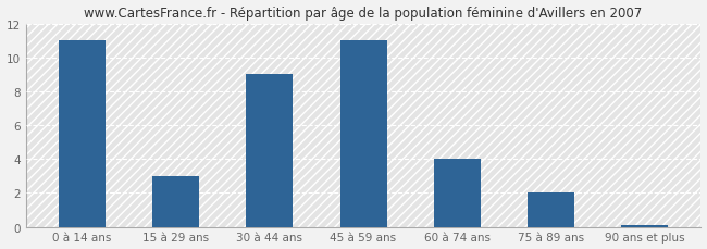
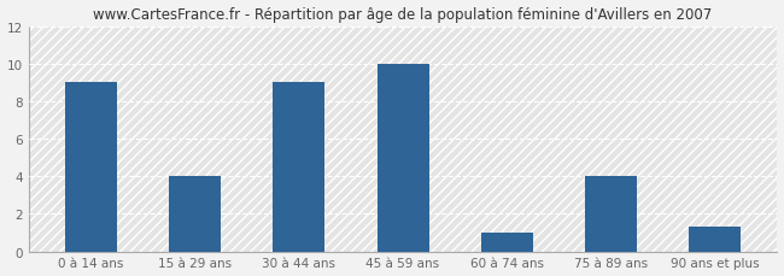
0 à 14 ans: 11.0 -> 9.0
15 à 29 ans: 3.0 -> 4.0
45 à 59 ans: 11.0 -> 10.0
60 à 74 ans: 4.0 -> 1.0
75 à 89 ans: 2.0 -> 4.0
90 ans et plus: 0.1 -> 1.3
